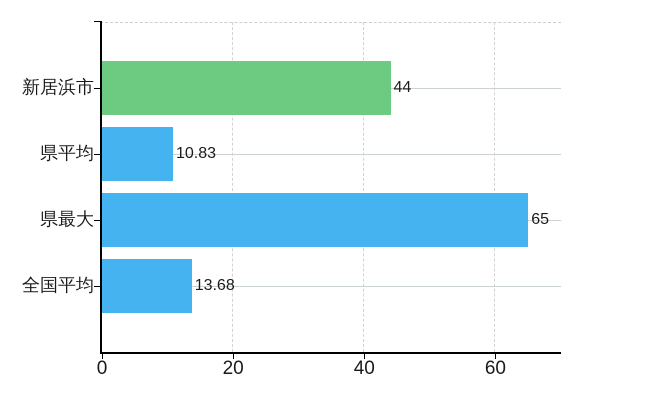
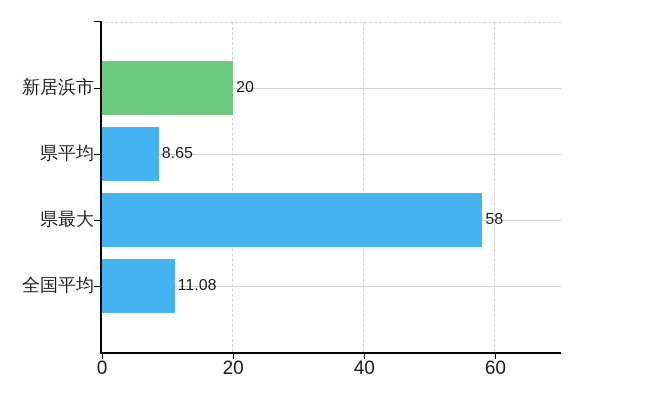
新居浜市: 44 -> 20
県平均: 10.83 -> 8.65
県最大: 65 -> 58
全国平均: 13.68 -> 11.08
